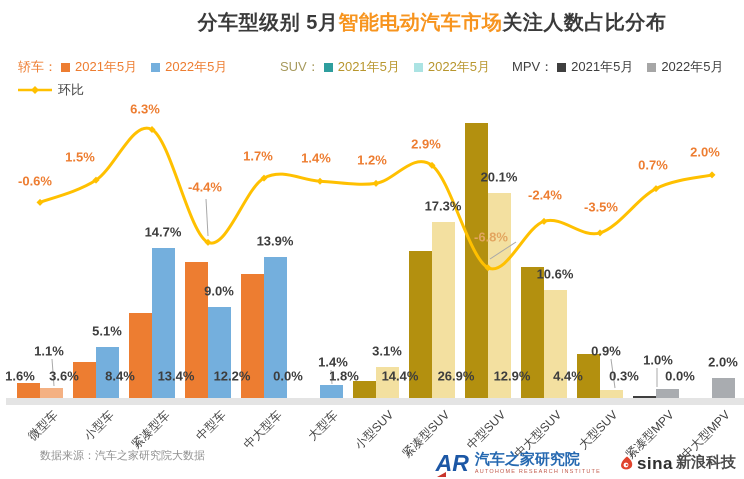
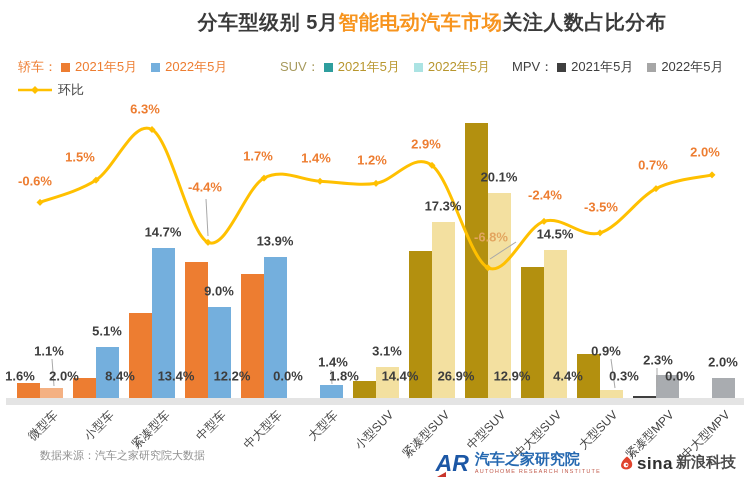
2021年5月/小型车: 3.6% -> 2.0%
2022年5月/中大型SUV: 10.6% -> 14.5%
2022年5月/紧凑型MPV: 1.0% -> 2.3%
